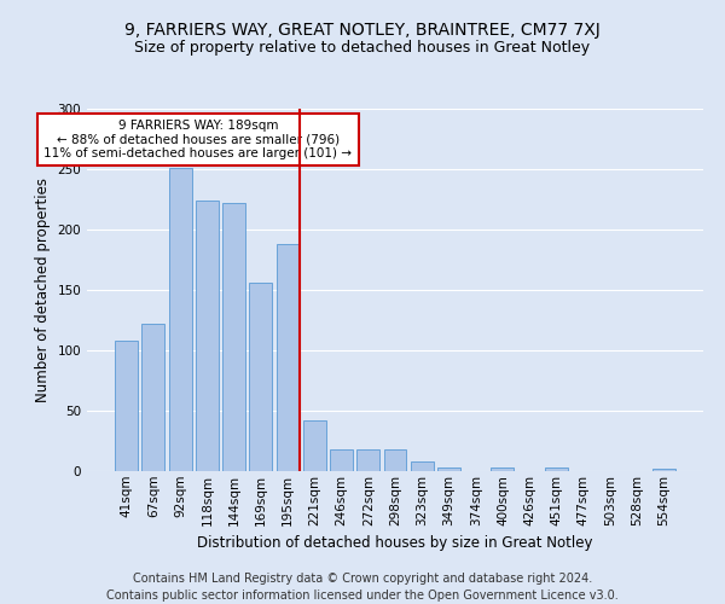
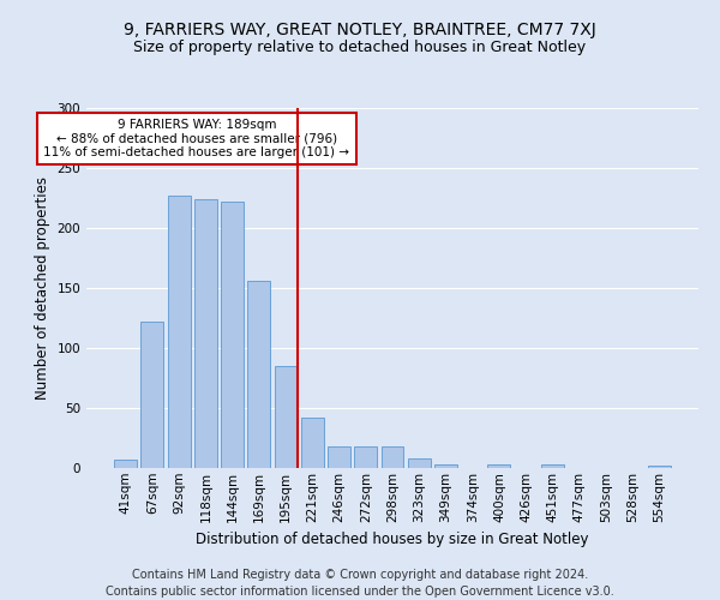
41sqm: 108 -> 7
92sqm: 251 -> 227
195sqm: 188 -> 85
